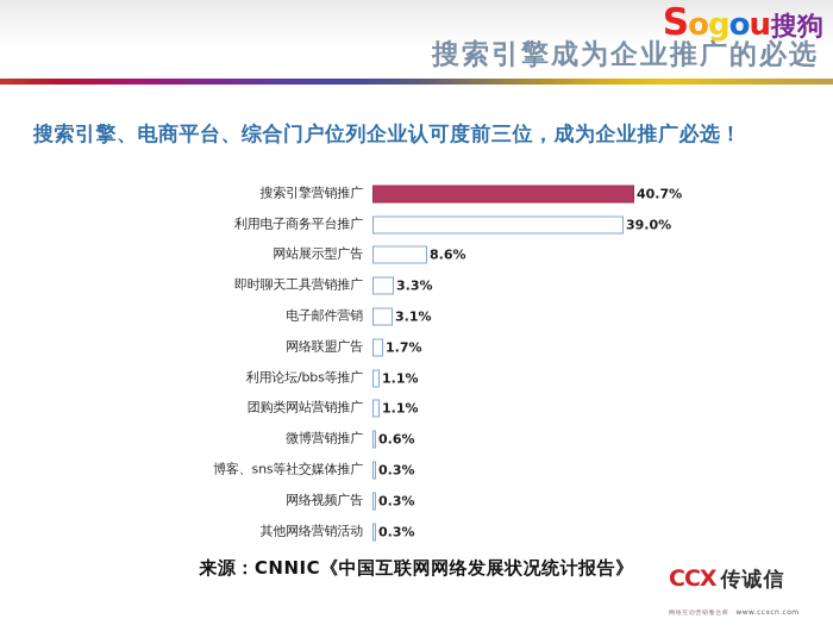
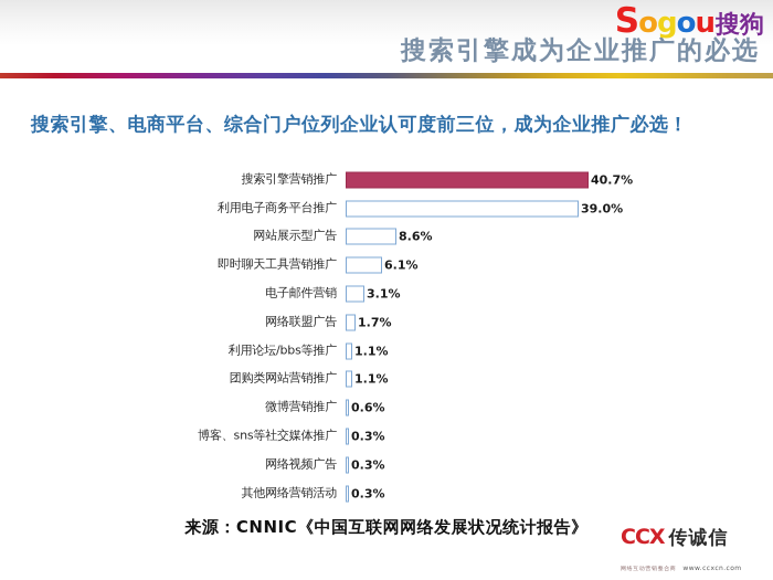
即时聊天工具营销推广: 3.3% -> 6.1%
